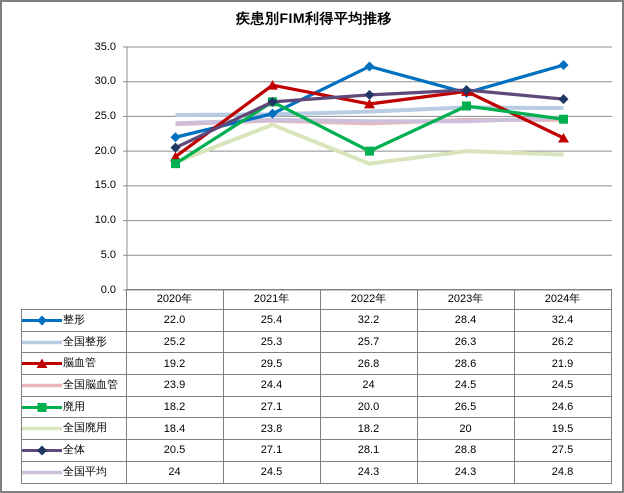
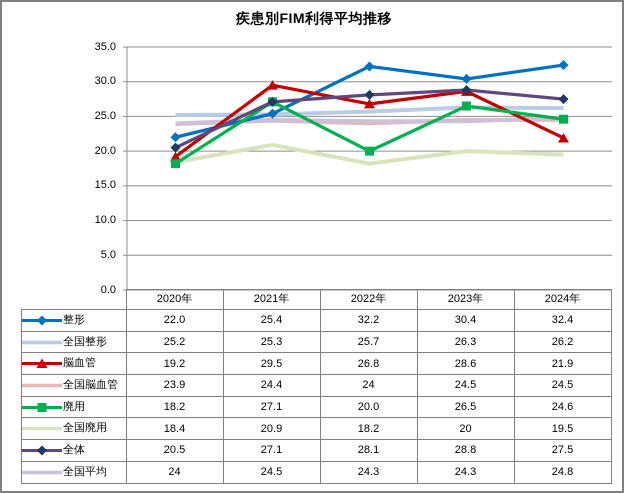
全国廃用/2021年: 23.8 -> 20.9
整形/2023年: 28.4 -> 30.4
